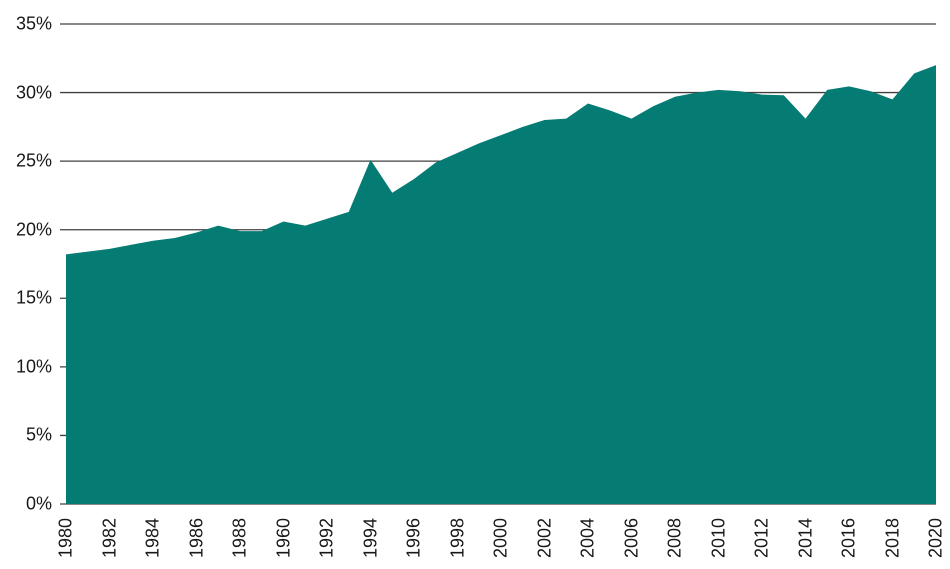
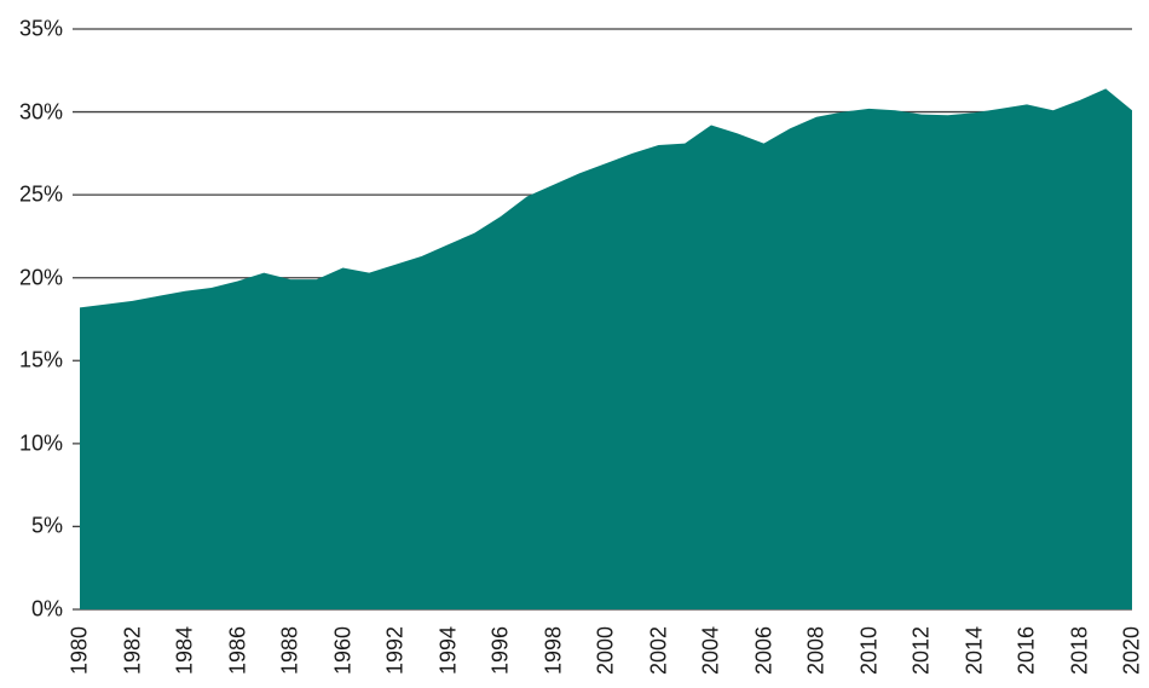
1994: 25.1% -> 22.0%
2014: 28.1% -> 29.9%
2018: 29.5% -> 30.7%
2020: 32.0% -> 30.1%
